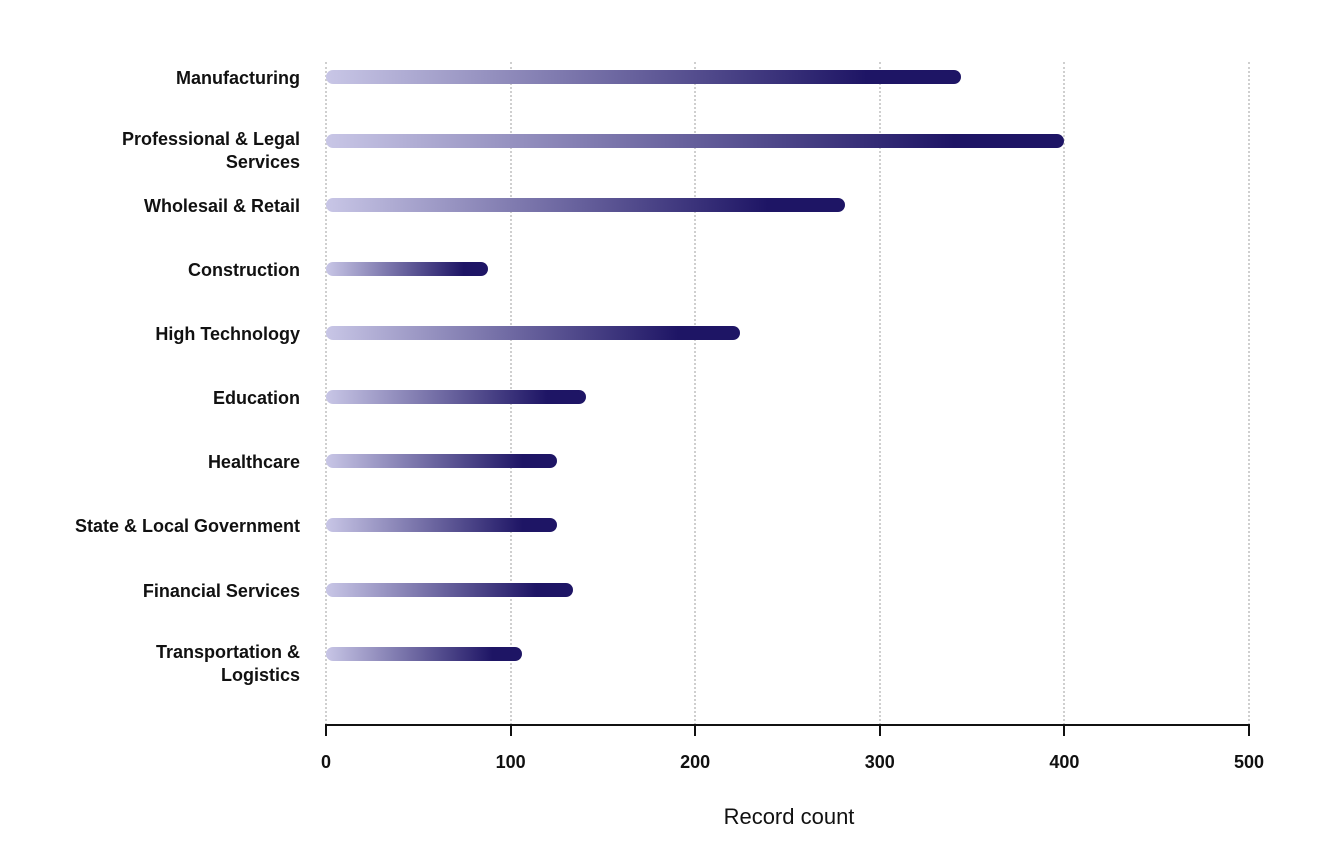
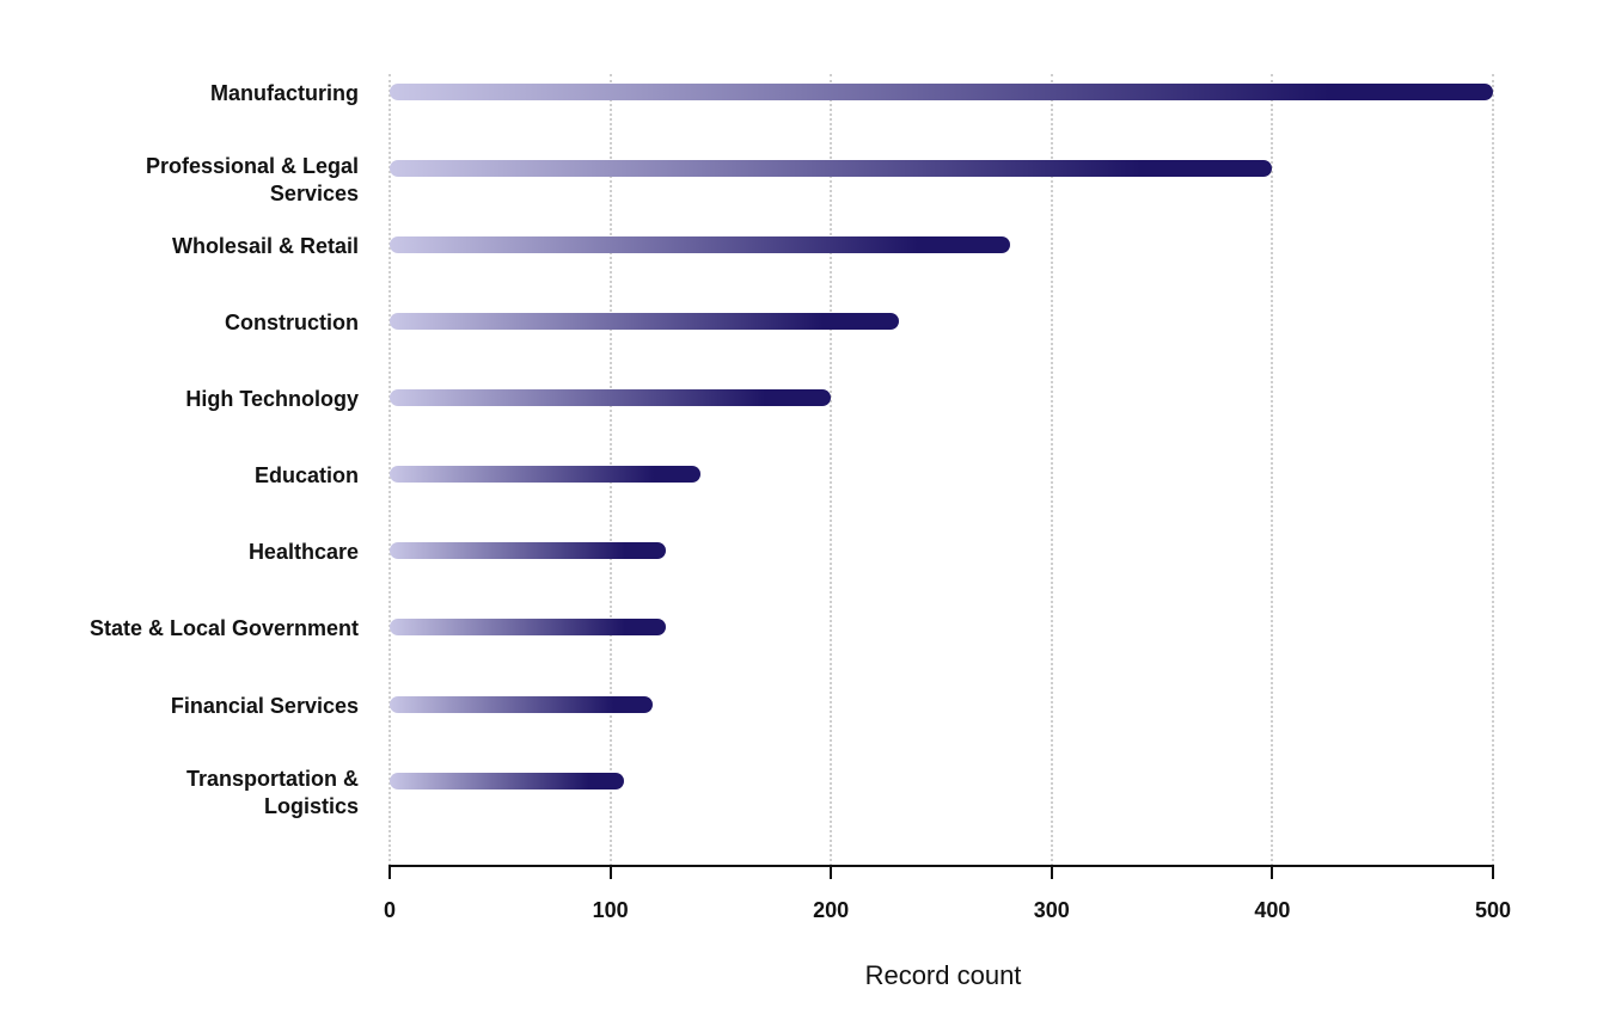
Manufacturing: 344 -> 500
Construction: 88 -> 231
High Technology: 224 -> 200
Financial Services: 134 -> 119
